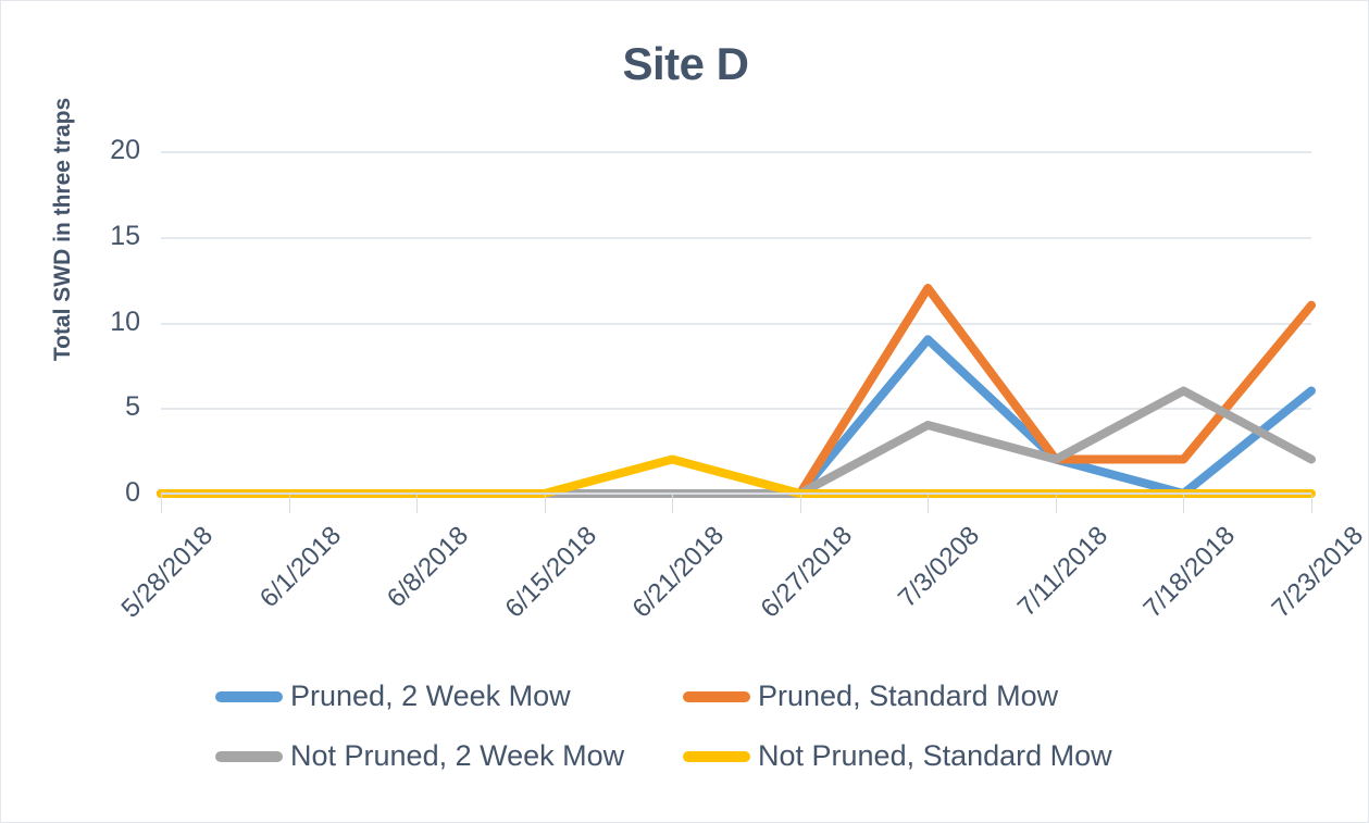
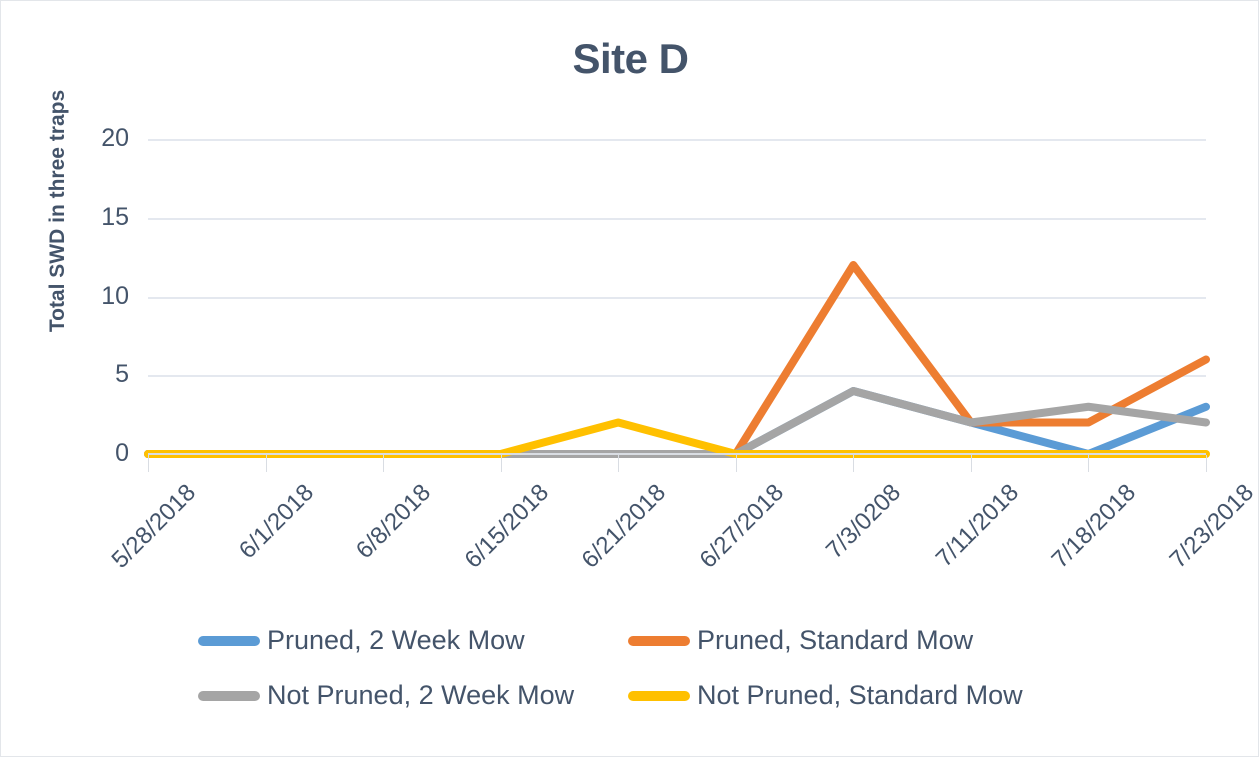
Pruned, 2 Week Mow/7/3/0208: 9 -> 4
Not Pruned, 2 Week Mow/7/18/2018: 6 -> 3
Pruned, 2 Week Mow/7/23/2018: 6 -> 3
Pruned, Standard Mow/7/23/2018: 11 -> 6
